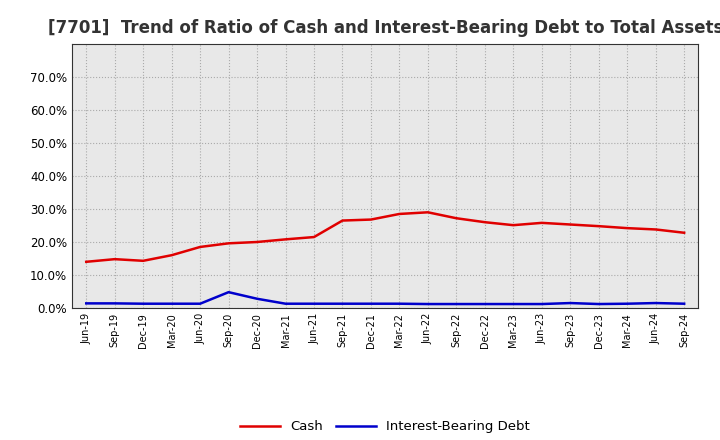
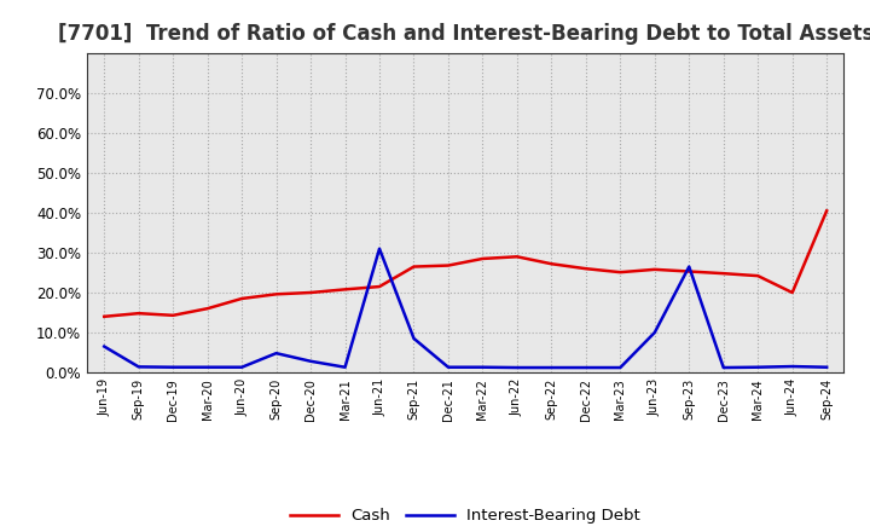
Interest-Bearing Debt/Jun-19: 1.4% -> 6.5%
Interest-Bearing Debt/Jun-21: 1.3% -> 31.0%
Interest-Bearing Debt/Sep-21: 1.3% -> 8.5%
Interest-Bearing Debt/Jun-23: 1.2% -> 10.0%
Interest-Bearing Debt/Sep-23: 1.5% -> 26.5%
Cash/Jun-24: 23.8% -> 20.0%
Cash/Sep-24: 22.8% -> 40.5%
